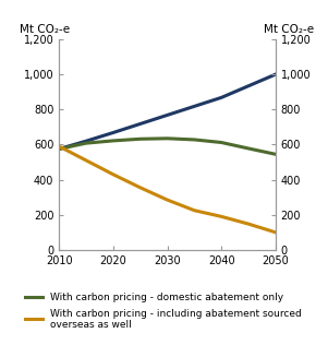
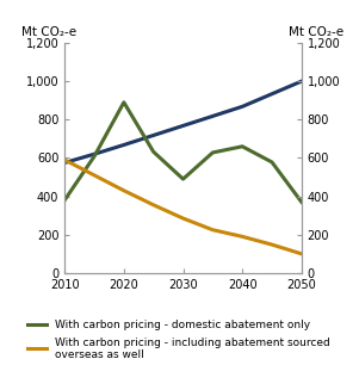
With carbon pricing - domestic abatement only/2010: 580 -> 380
With carbon pricing - domestic abatement only/2020: 620 -> 890
With carbon pricing - domestic abatement only/2030: 640 -> 490
With carbon pricing - domestic abatement only/2040: 610 -> 660
With carbon pricing - domestic abatement only/2050: 540 -> 370
